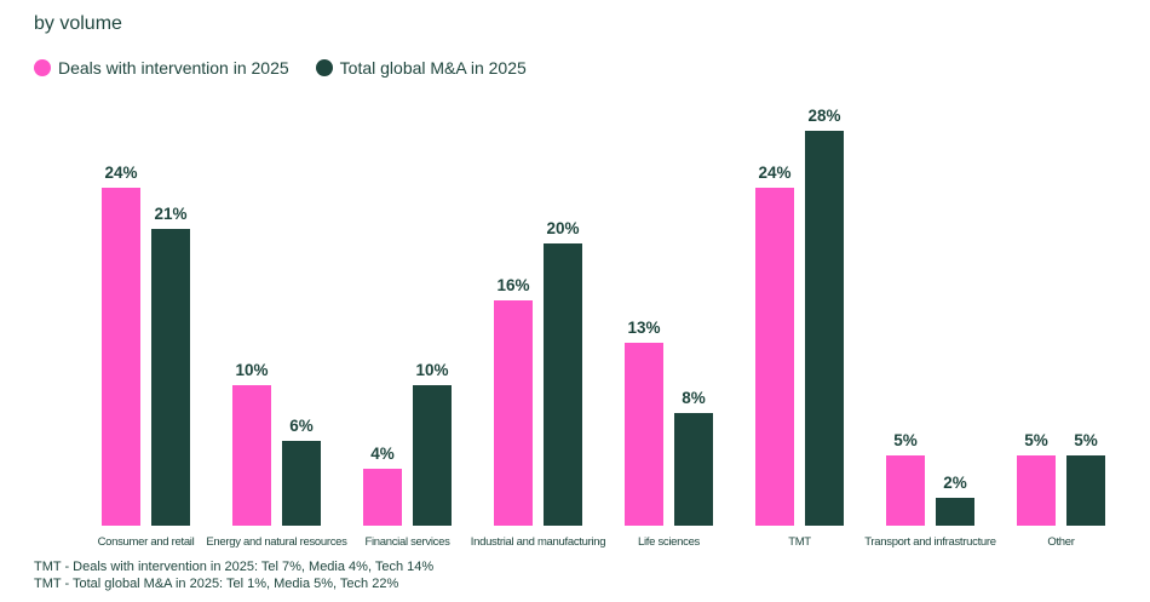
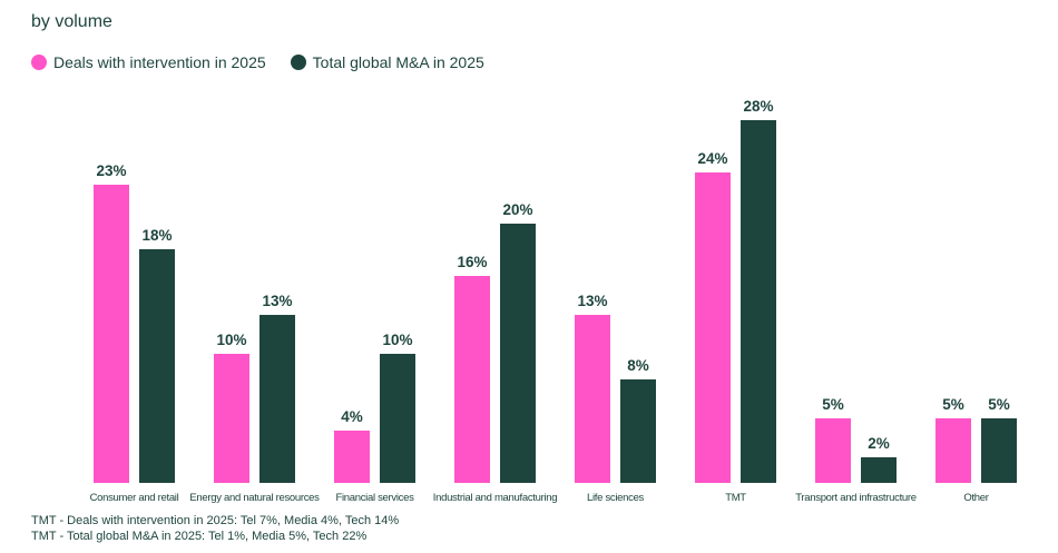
Deals with intervention in 2025/Consumer and retail: 24% -> 23%
Total global M&A in 2025/Consumer and retail: 21% -> 18%
Total global M&A in 2025/Energy and natural resources: 6% -> 13%
